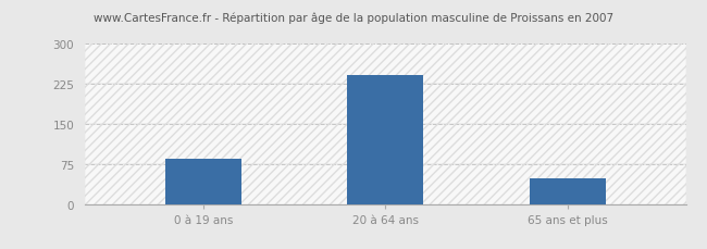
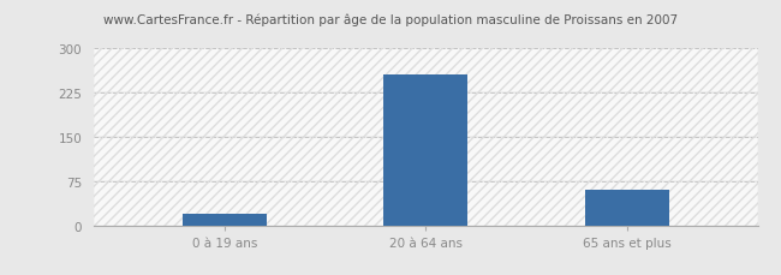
0 à 19 ans: 85 -> 20
20 à 64 ans: 242 -> 255
65 ans et plus: 48 -> 60
